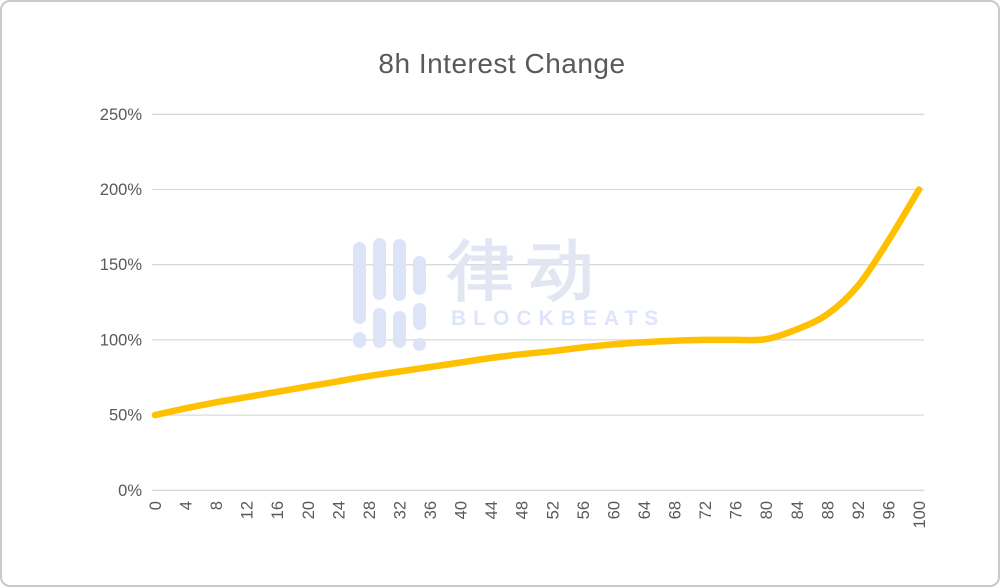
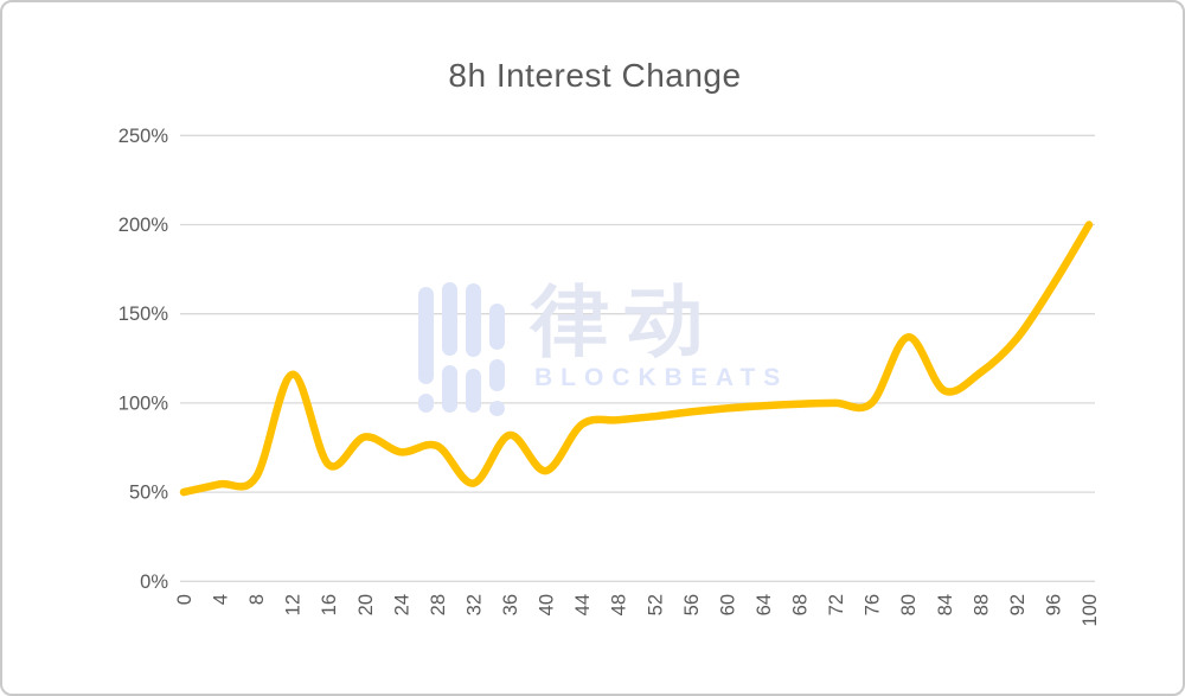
12: 62% -> 116%
20: 69% -> 81%
32: 79% -> 55%
40: 85% -> 62%
80: 100% -> 137%
